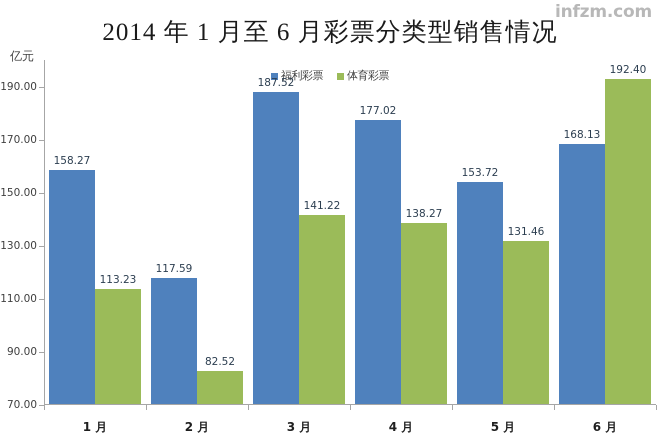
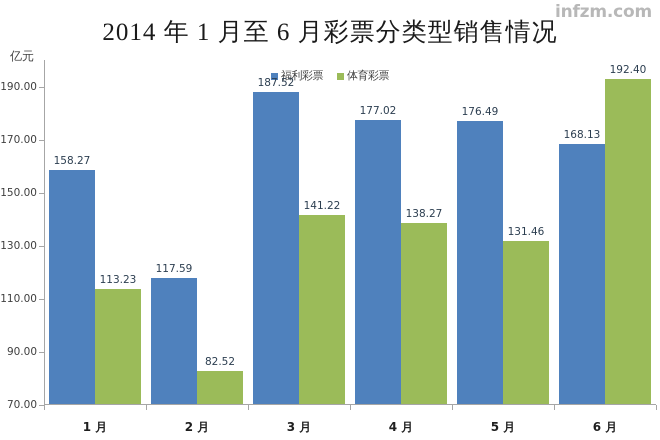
福利彩票/5 月: 153.72 -> 176.49
